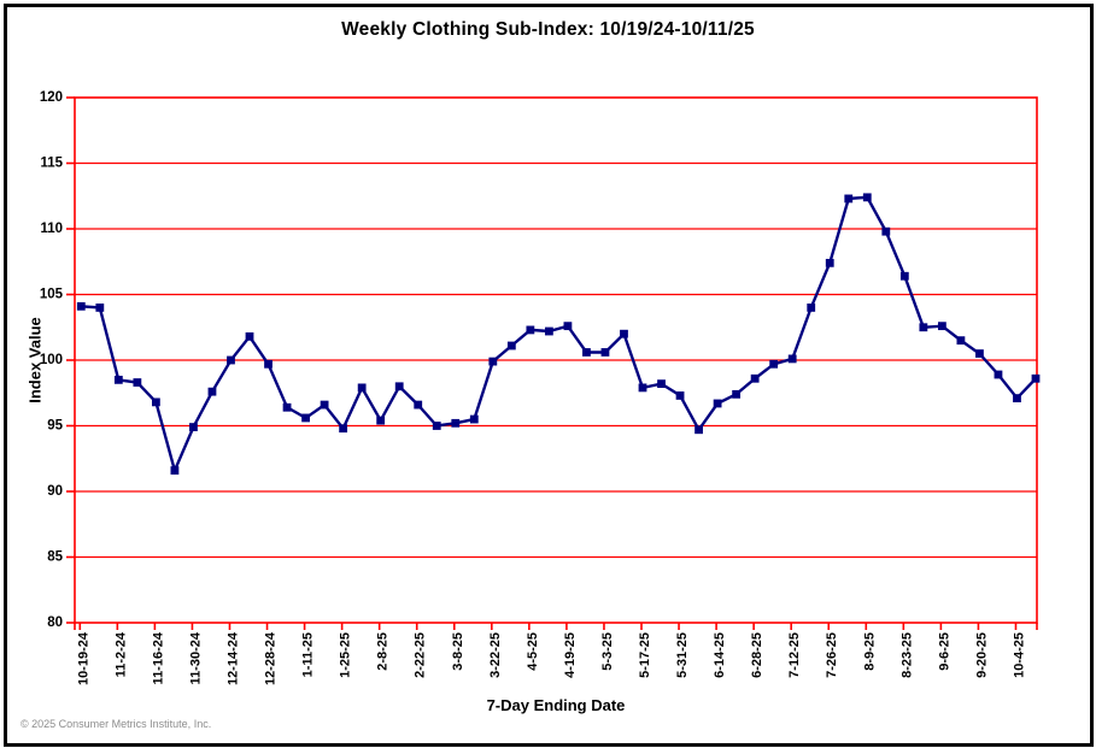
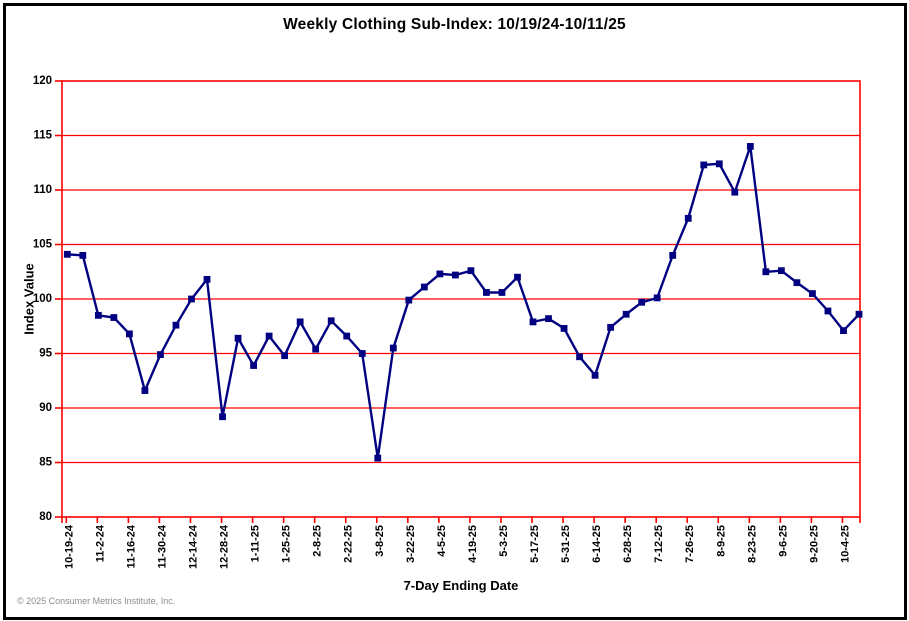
12-28-24: 99.7 -> 89.2
1-11-25: 95.6 -> 93.9
3-8-25: 95.2 -> 85.4
6-14-25: 96.7 -> 93.0
8-23-25: 106.4 -> 114.0
